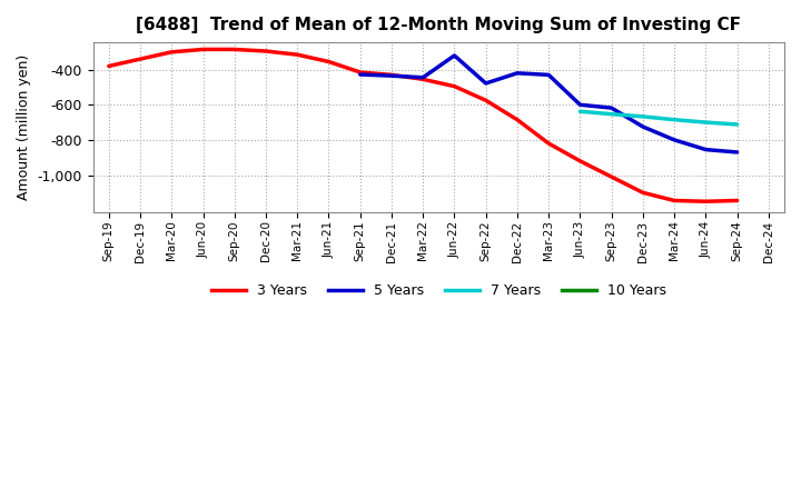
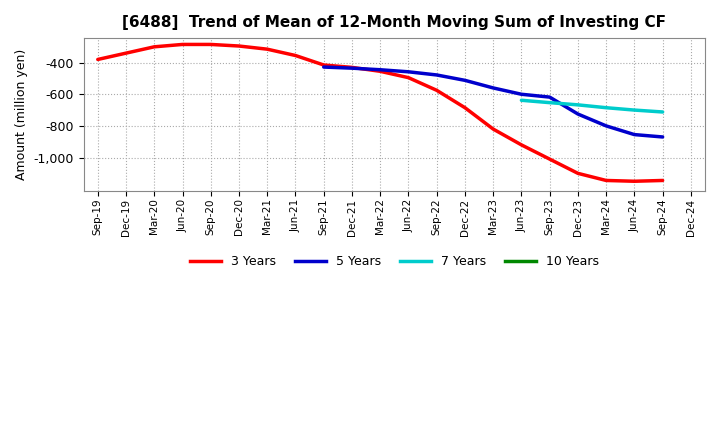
5 Years/Jun-22: -320 -> -460
5 Years/Dec-22: -420 -> -510
5 Years/Mar-23: -430 -> -560
